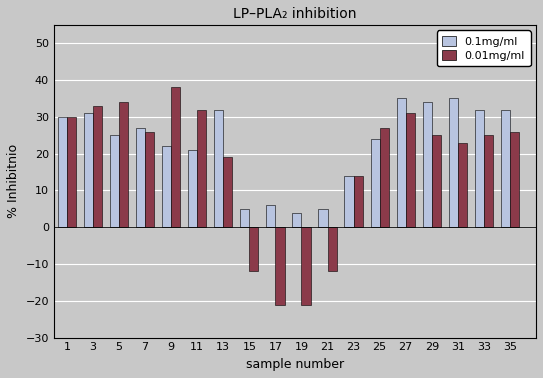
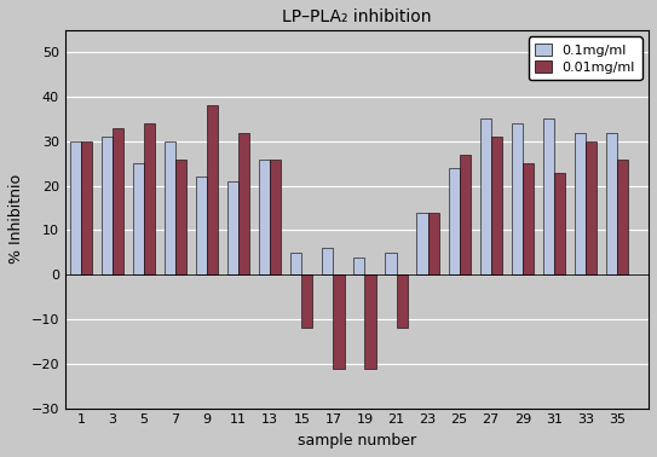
0.1mg/ml/7: 27 -> 30
0.1mg/ml/13: 32 -> 26
0.01mg/ml/13: 19 -> 26
0.01mg/ml/33: 25 -> 30
